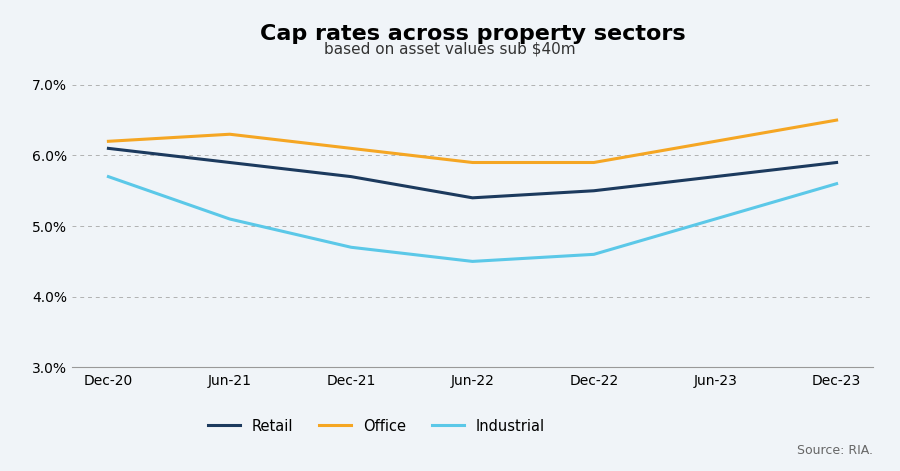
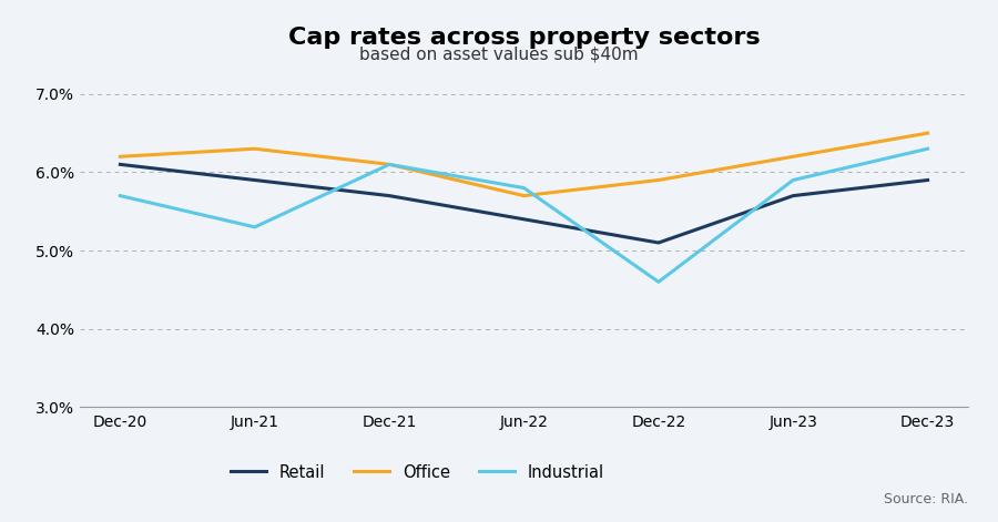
Industrial/Jun-21: 5.1% -> 5.3%
Industrial/Dec-21: 4.7% -> 6.1%
Office/Jun-22: 5.9% -> 5.7%
Industrial/Jun-22: 4.5% -> 5.8%
Retail/Dec-22: 5.5% -> 5.1%
Industrial/Jun-23: 5.1% -> 5.9%
Industrial/Dec-23: 5.6% -> 6.3%
